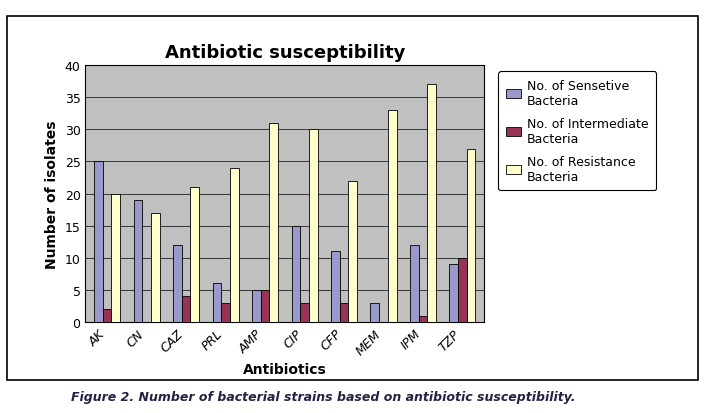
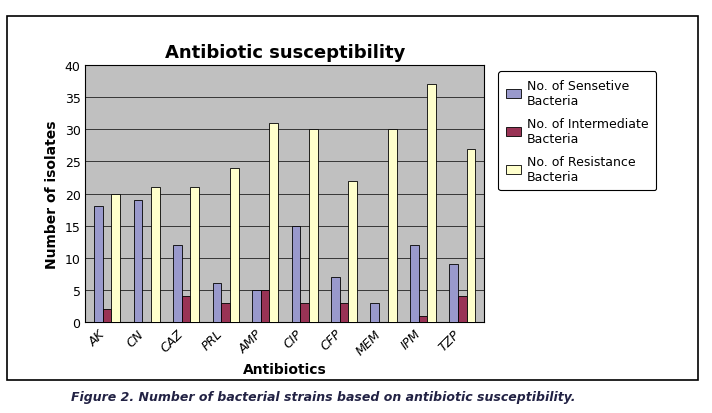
No. of Sensetive Bacteria/AK: 25 -> 18
No. of Resistance Bacteria/CN: 17 -> 21
No. of Sensetive Bacteria/CFP: 11 -> 7
No. of Resistance Bacteria/MEM: 33 -> 30
No. of Intermediate Bacteria/TZP: 10 -> 4
